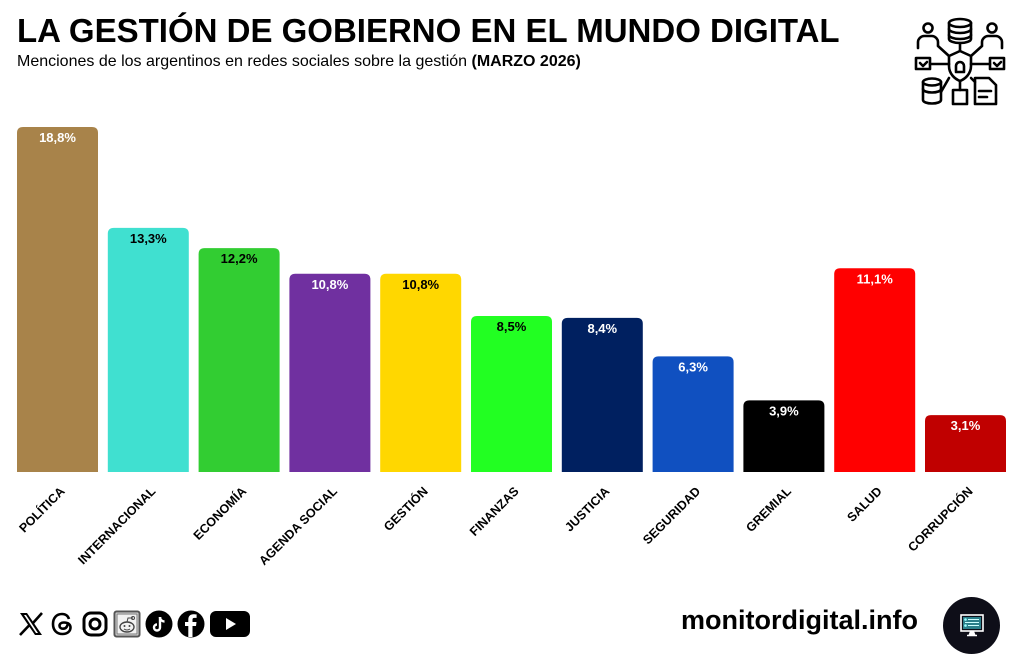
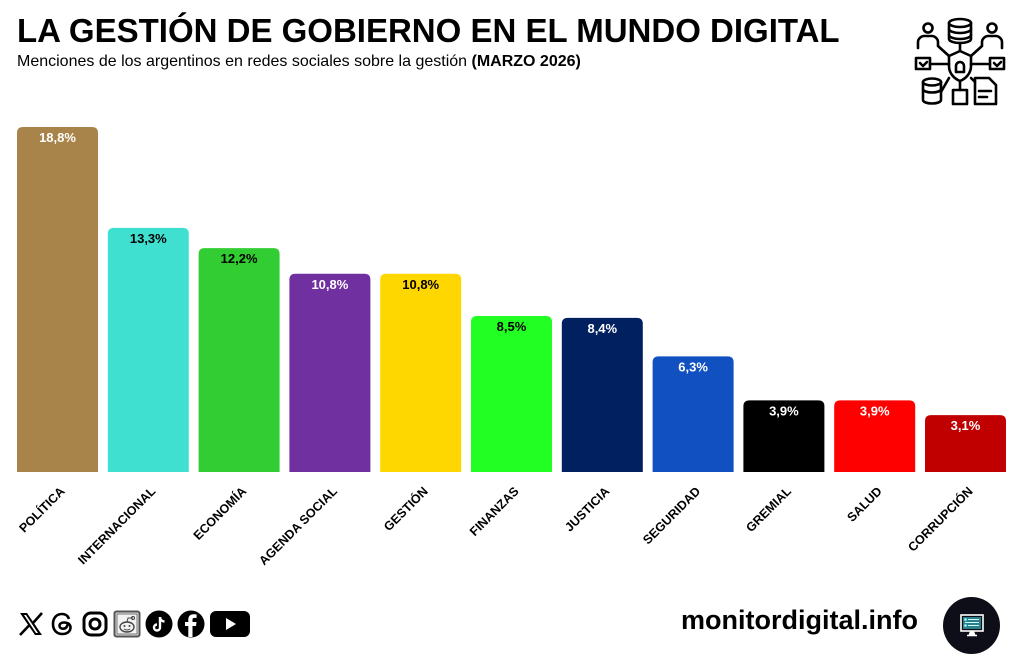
SALUD: 11,1% -> 3,9%
